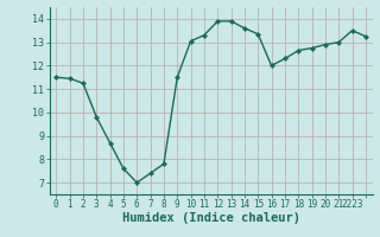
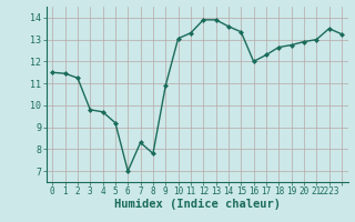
4: 8.7 -> 9.7
5: 7.6 -> 9.2
7: 7.4 -> 8.3
9: 11.5 -> 10.9
